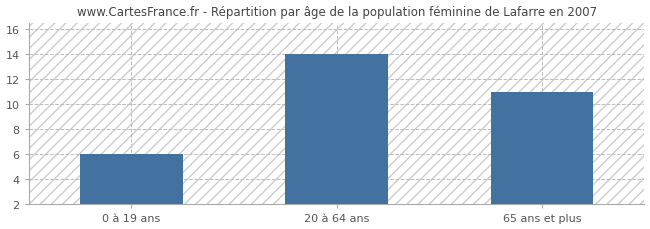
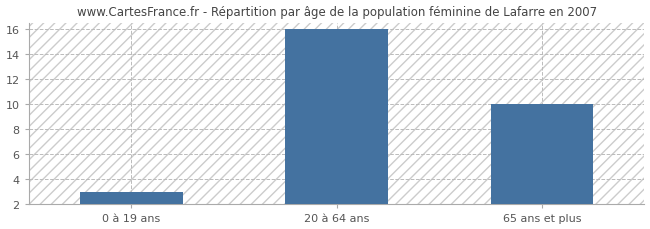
0 à 19 ans: 6 -> 3
20 à 64 ans: 14 -> 16
65 ans et plus: 11 -> 10
